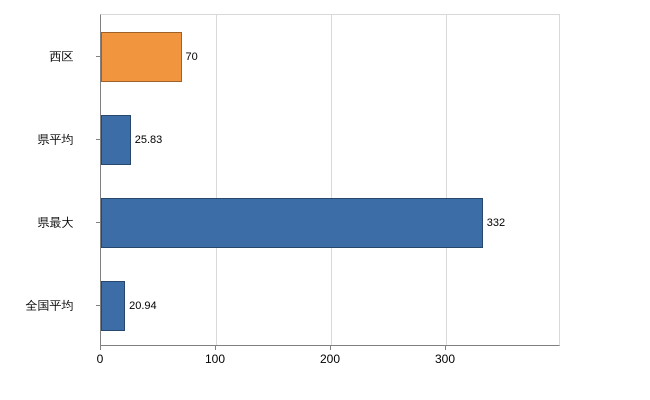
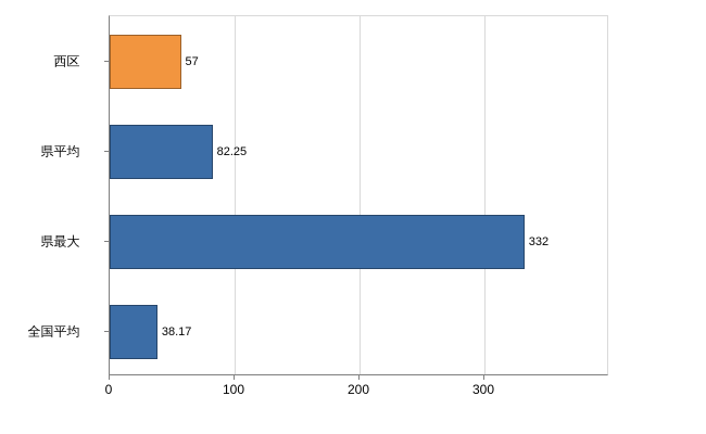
西区: 70 -> 57
県平均: 25.83 -> 82.25
全国平均: 20.94 -> 38.17
